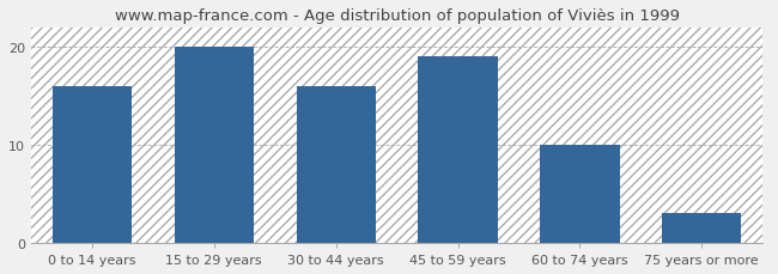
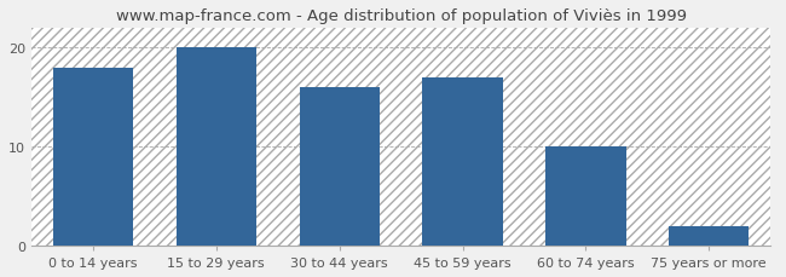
0 to 14 years: 16 -> 18
45 to 59 years: 19 -> 17
75 years or more: 3 -> 2
